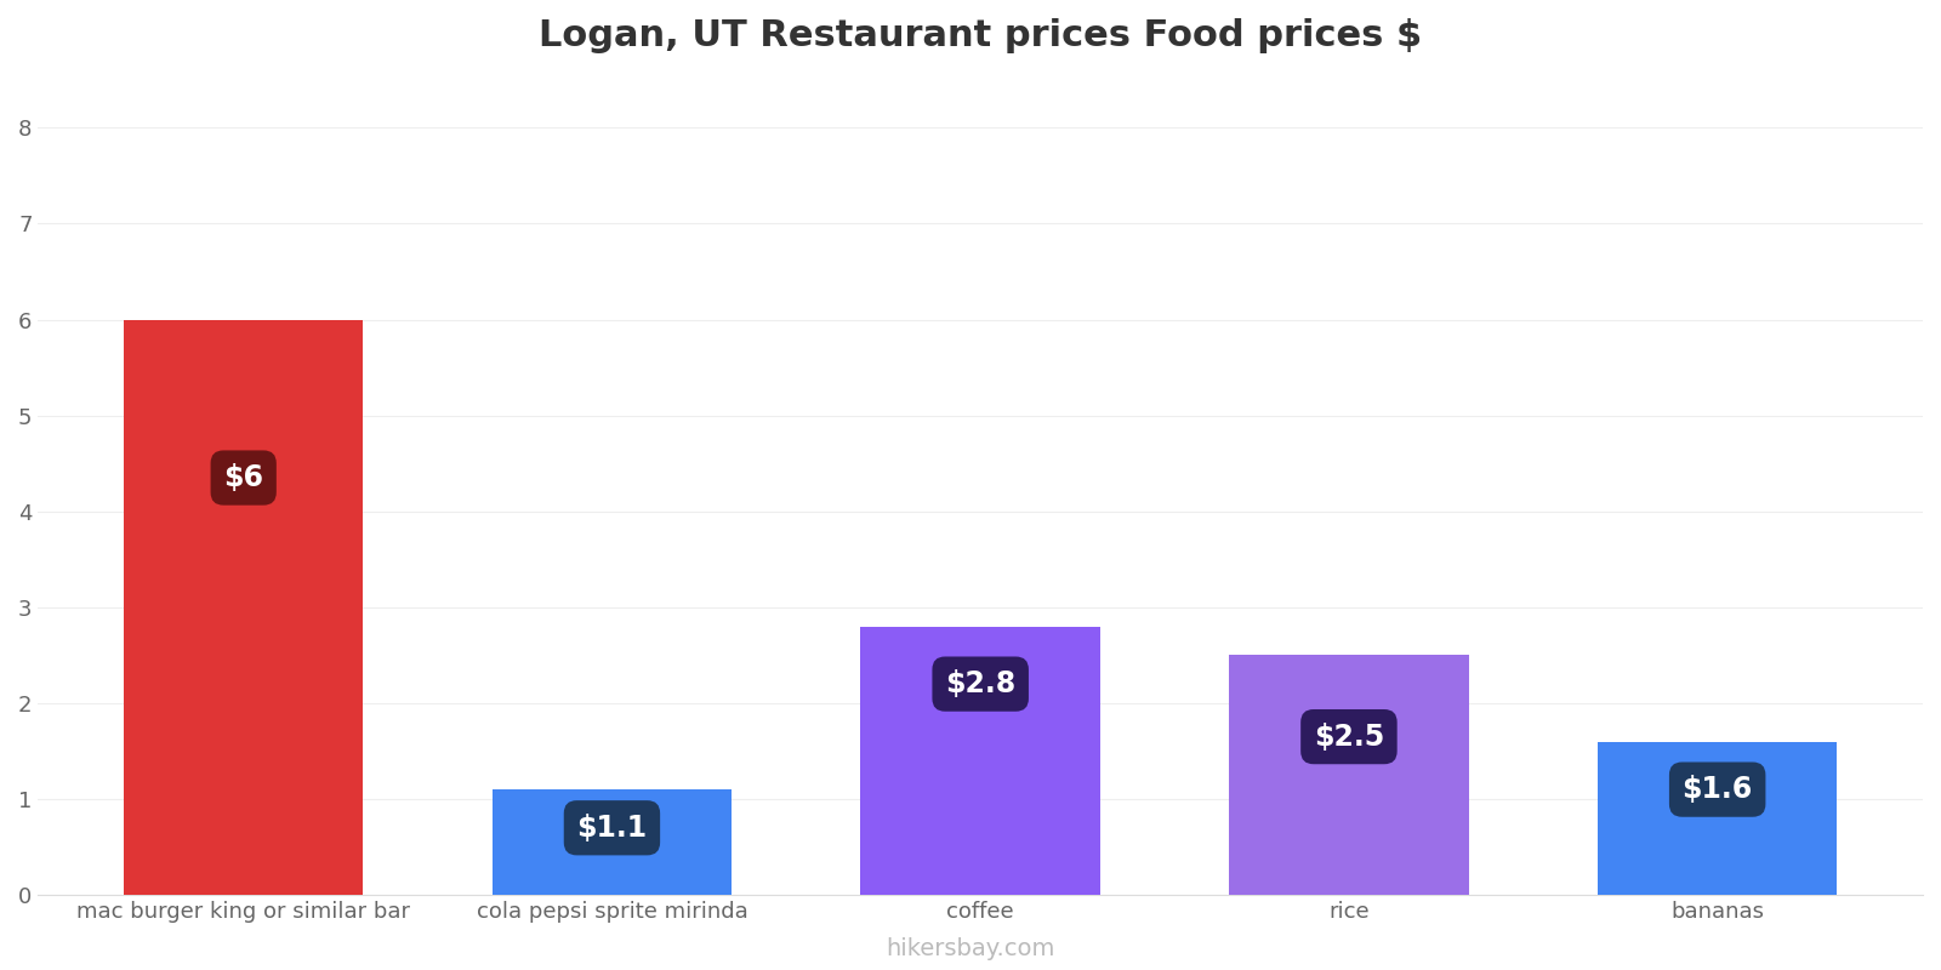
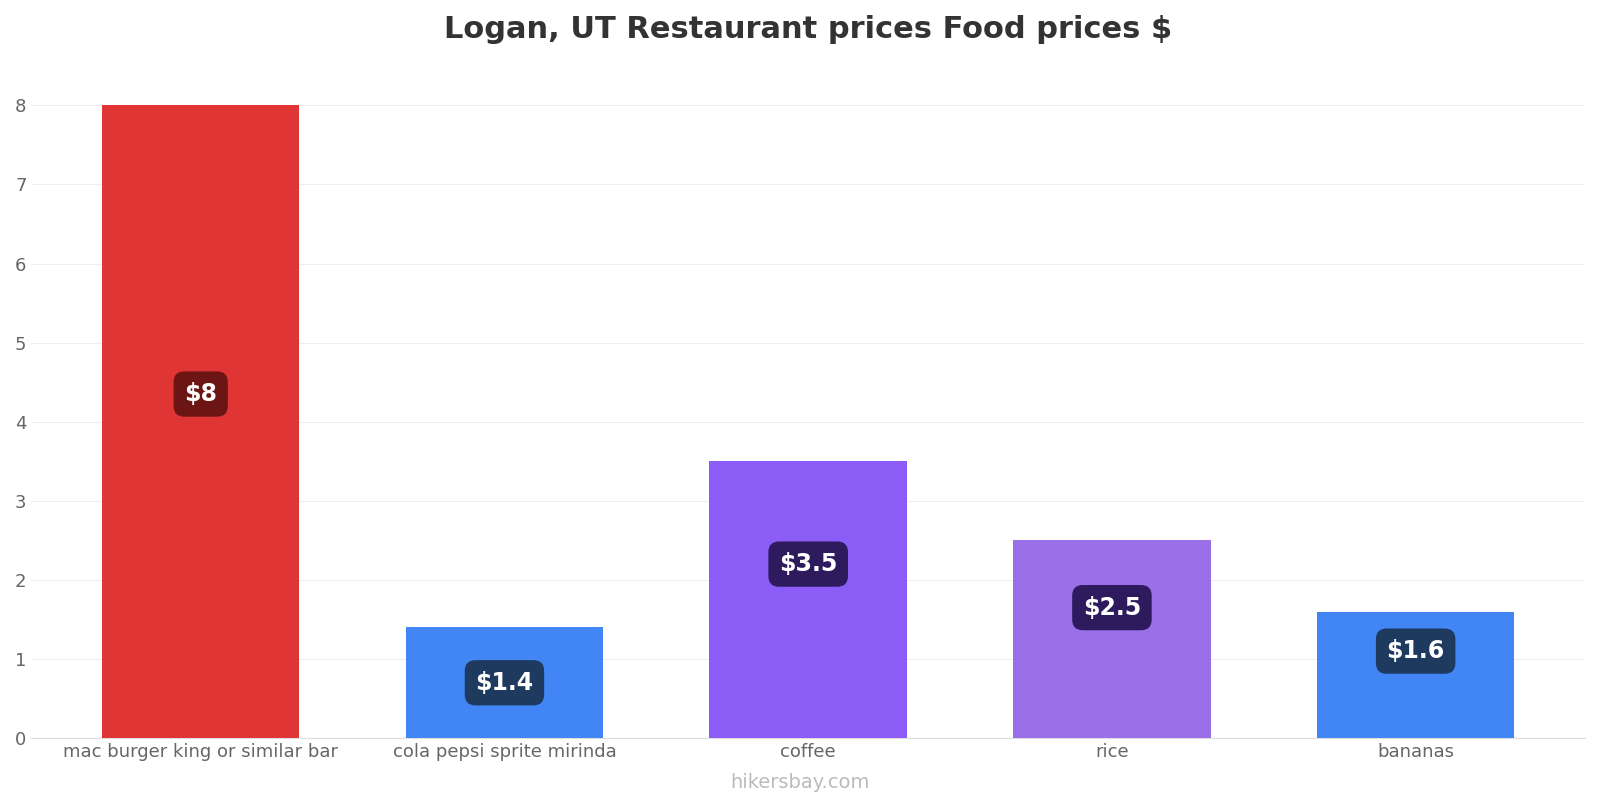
mac burger king or similar bar: $6 -> $8
cola pepsi sprite mirinda: $1.1 -> $1.4
coffee: $2.8 -> $3.5
